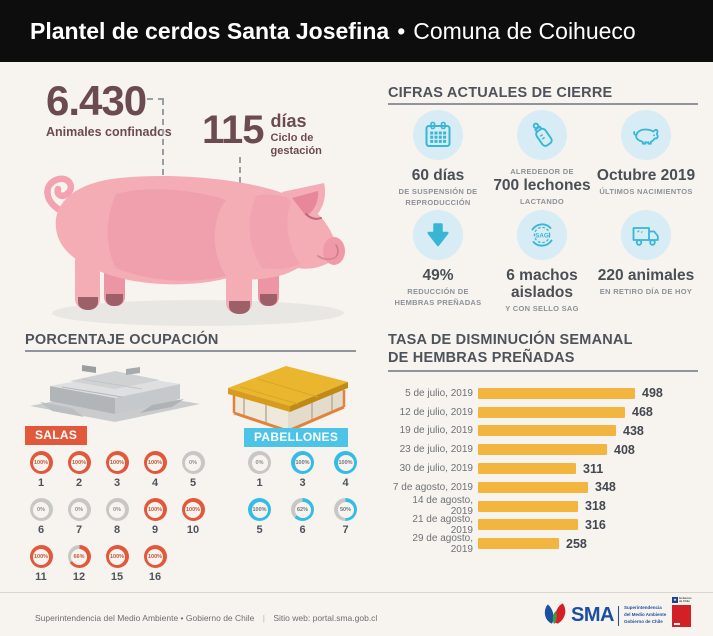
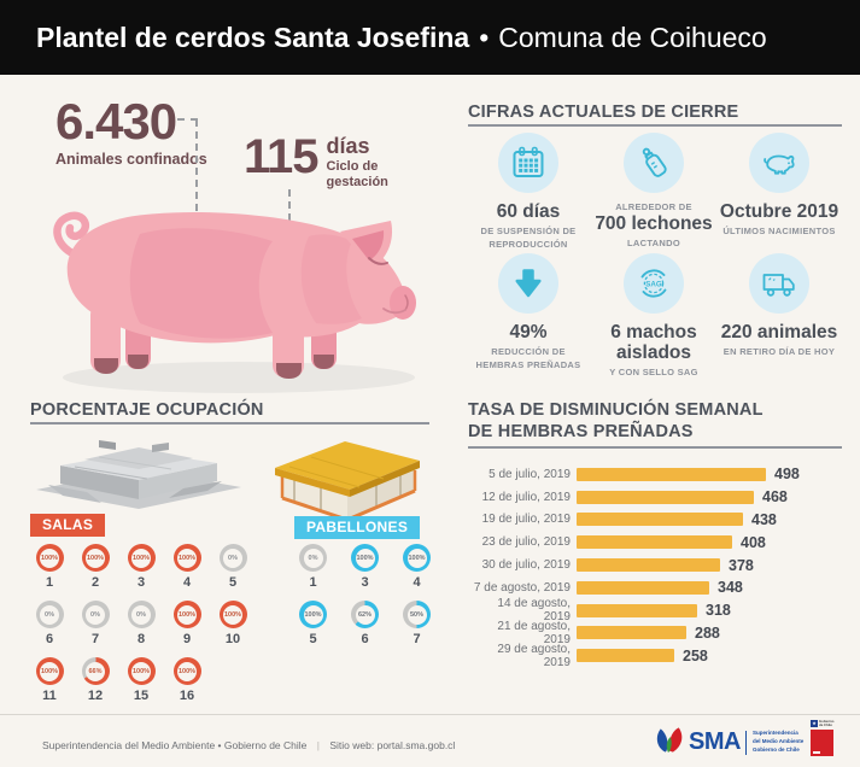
30 de julio, 2019: 311 -> 378
21 de agosto, 2019: 316 -> 288
